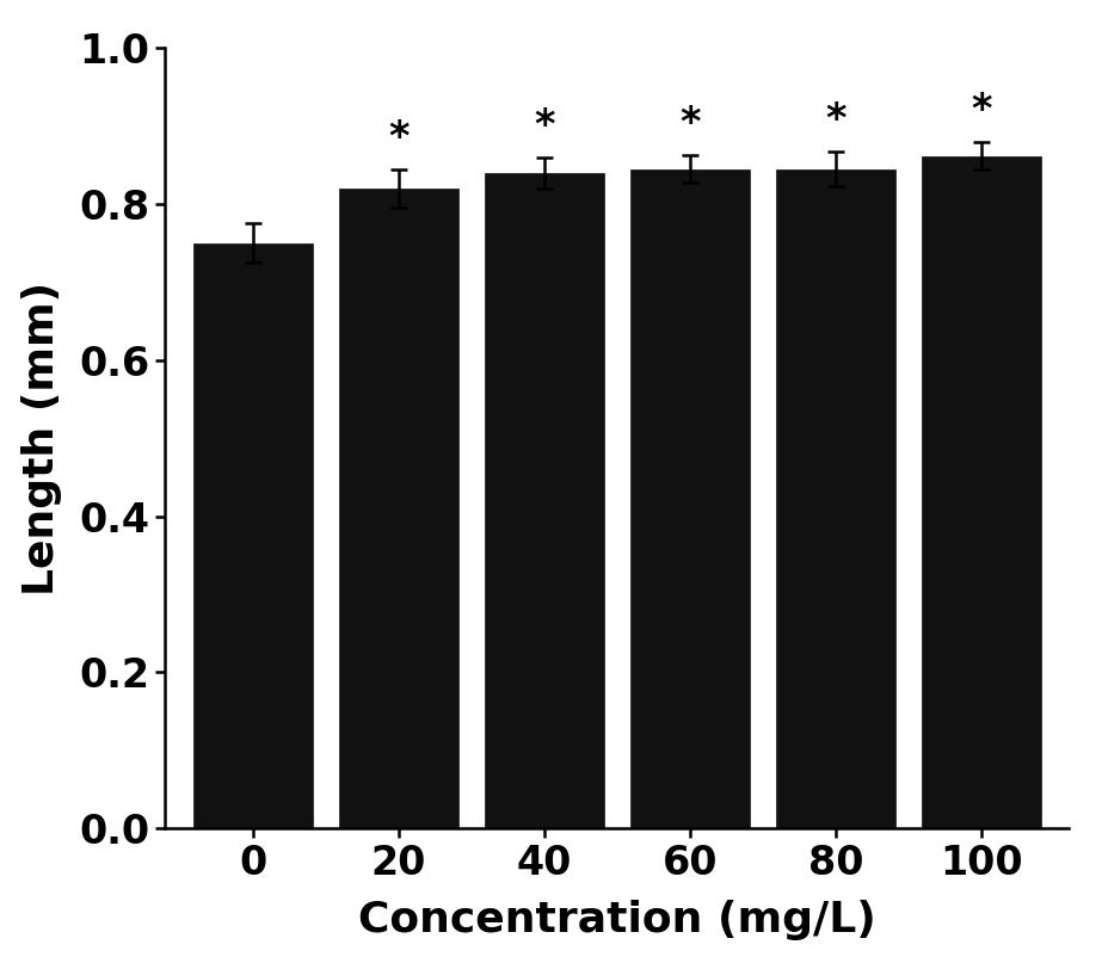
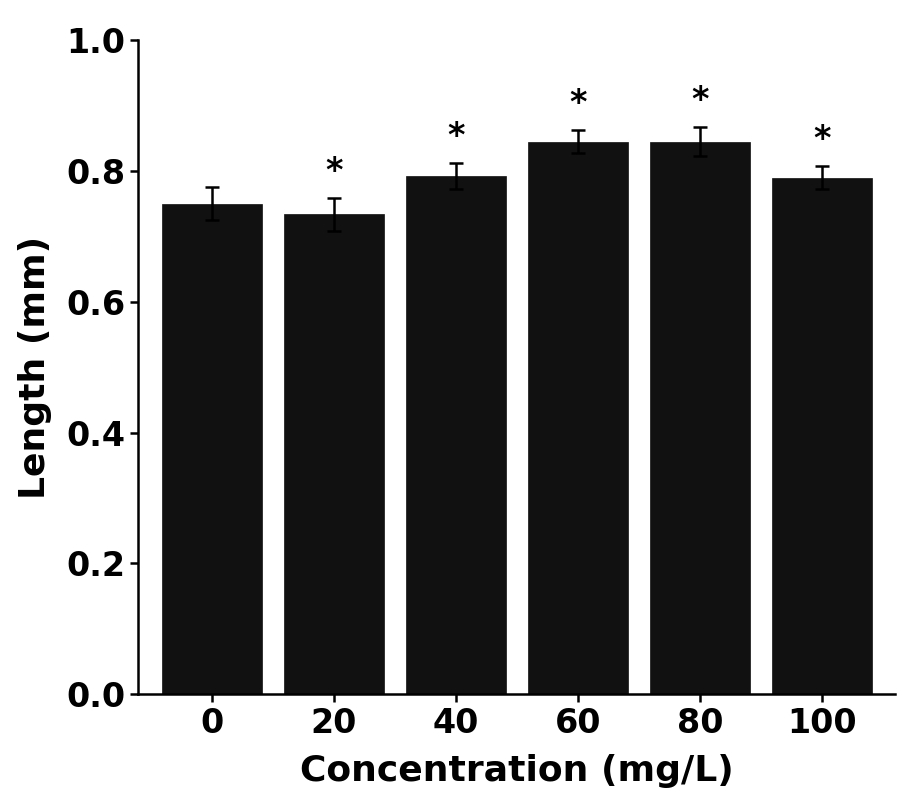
20: 0.820 -> 0.734
40: 0.840 -> 0.792
100: 0.862 -> 0.790
